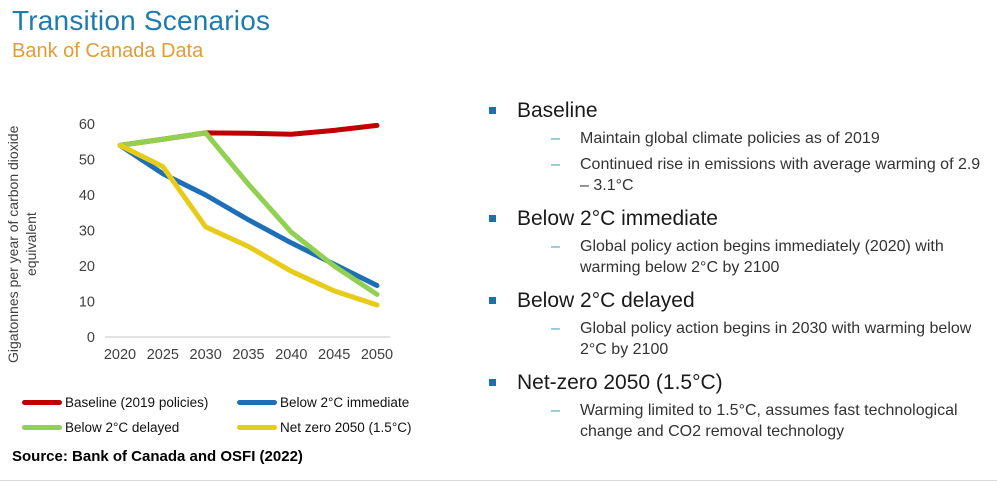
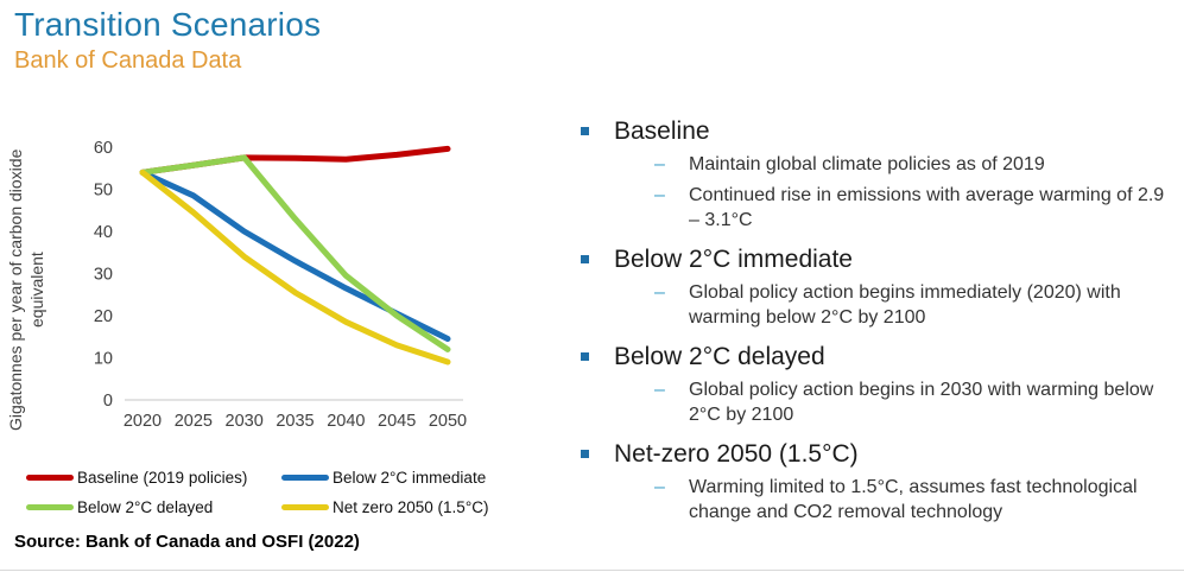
Below 2°C immediate/2025: 46 -> 48
Net zero 2050 (1.5°C)/2025: 48 -> 44
Net zero 2050 (1.5°C)/2030: 31 -> 34
